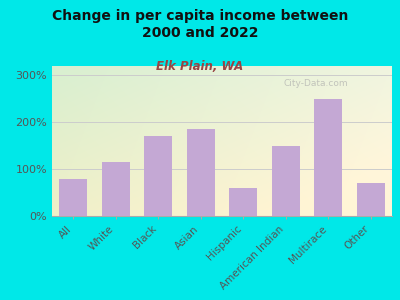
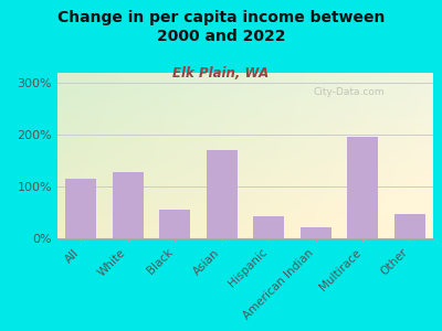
All: 80% -> 115%
White: 115% -> 128%
Black: 170% -> 55%
Asian: 185% -> 170%
Hispanic: 60% -> 42%
American Indian: 150% -> 22%
Multirace: 250% -> 196%
Other: 70% -> 48%
